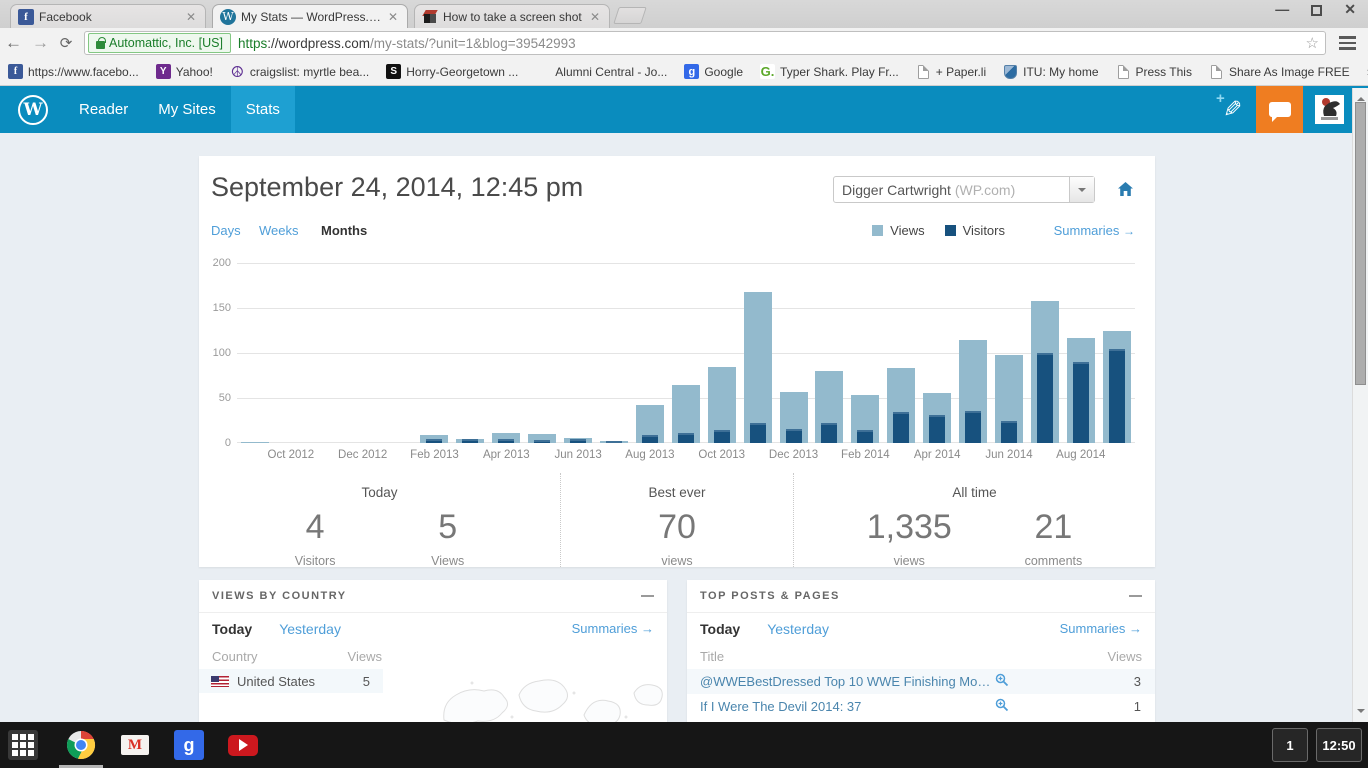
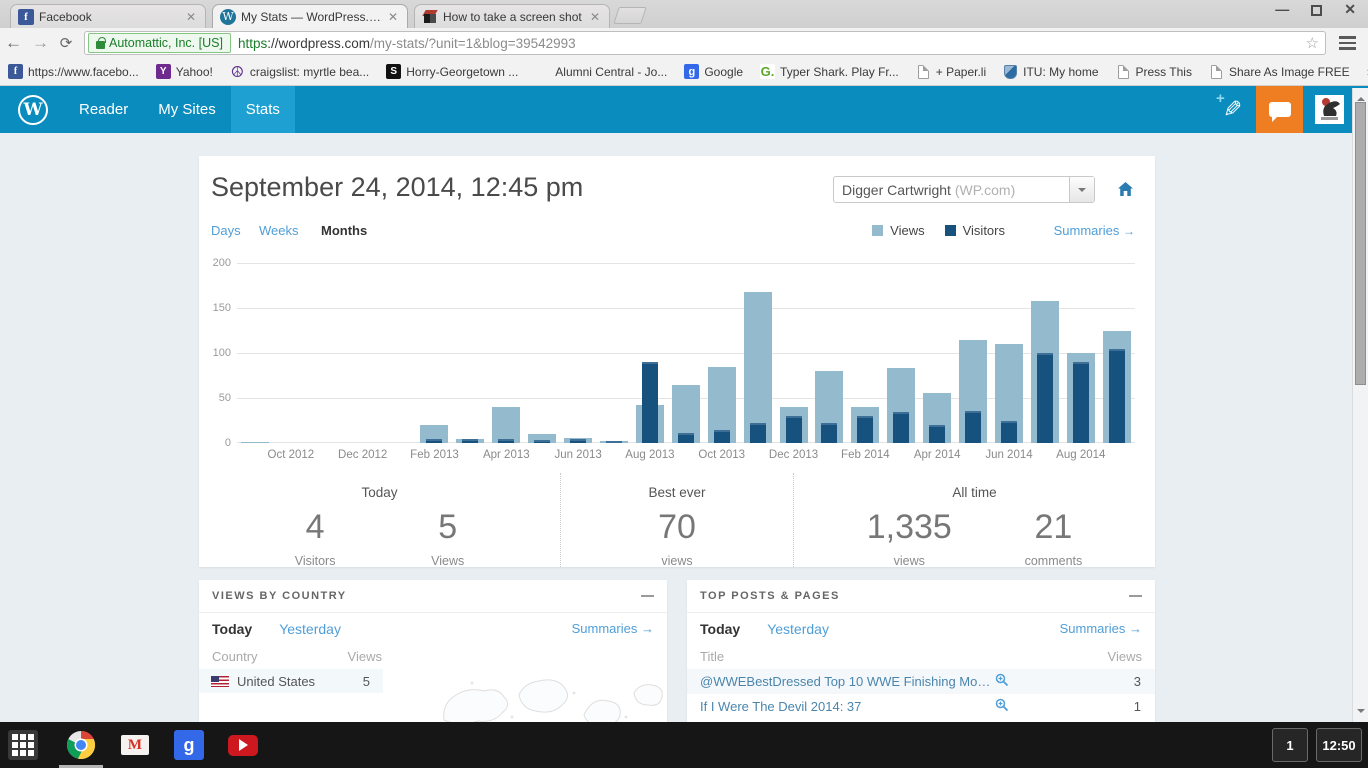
Views/Feb 2013: 10 -> 20
Views/Apr 2013: 10 -> 40
Visitors/Aug 2013: 10 -> 90
Views/Dec 2013: 60 -> 40
Visitors/Dec 2013: 20 -> 30
Views/Feb 2014: 50 -> 40
Visitors/Feb 2014: 20 -> 30
Visitors/Apr 2014: 30 -> 20
Views/Jun 2014: 100 -> 110
Views/Aug 2014: 120 -> 100
